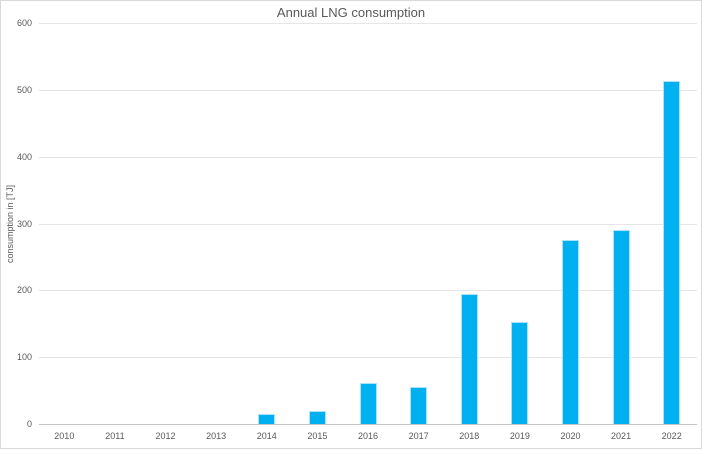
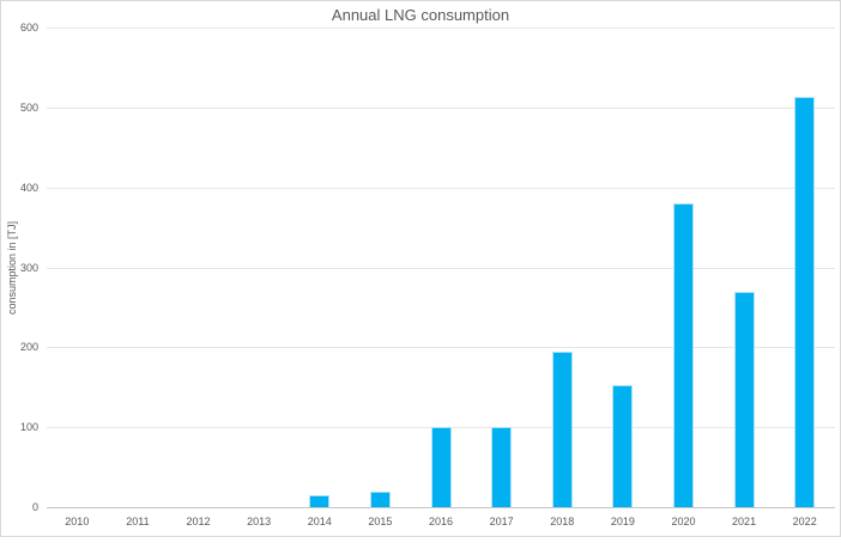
2016: 60 -> 100
2017: 60 -> 100
2020: 280 -> 380
2021: 290 -> 270
